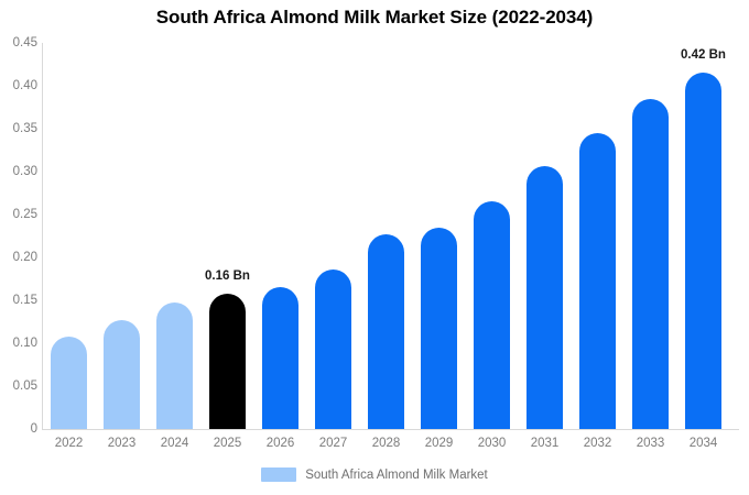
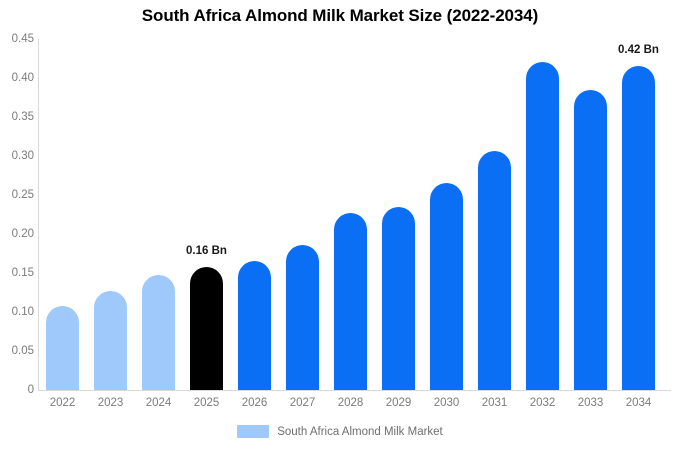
2032: 0.34 -> 0.42
